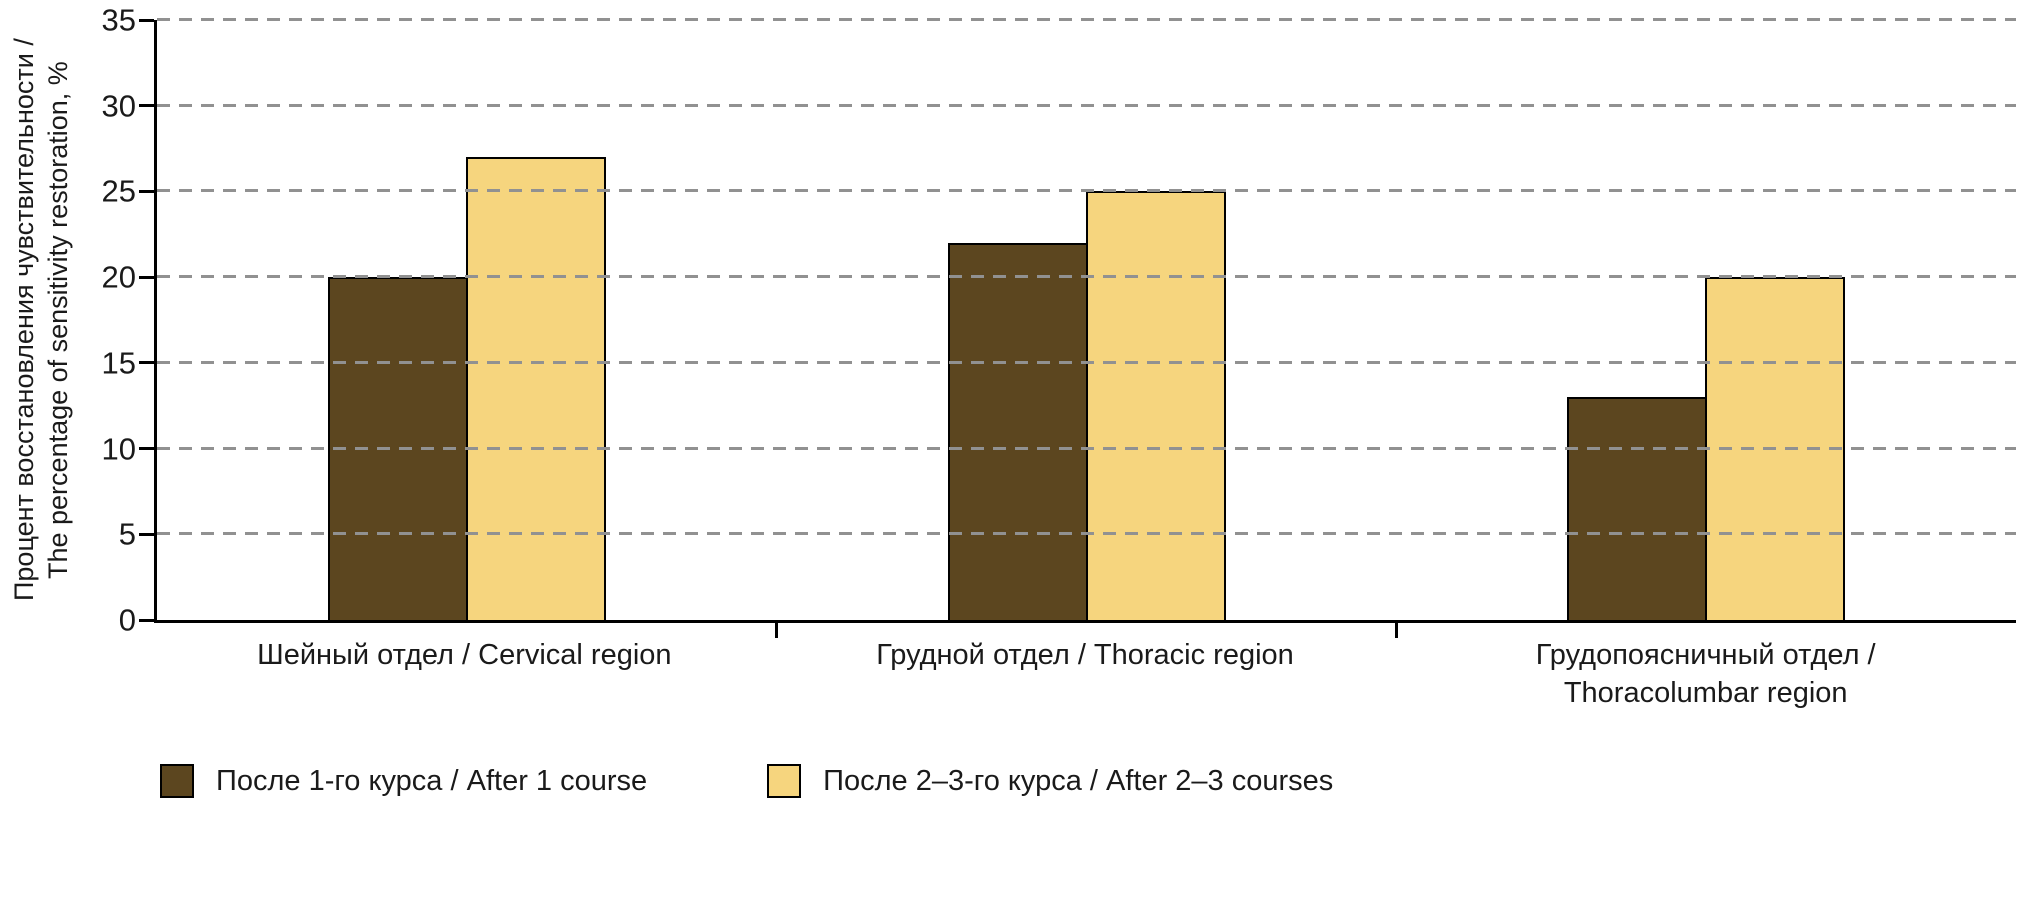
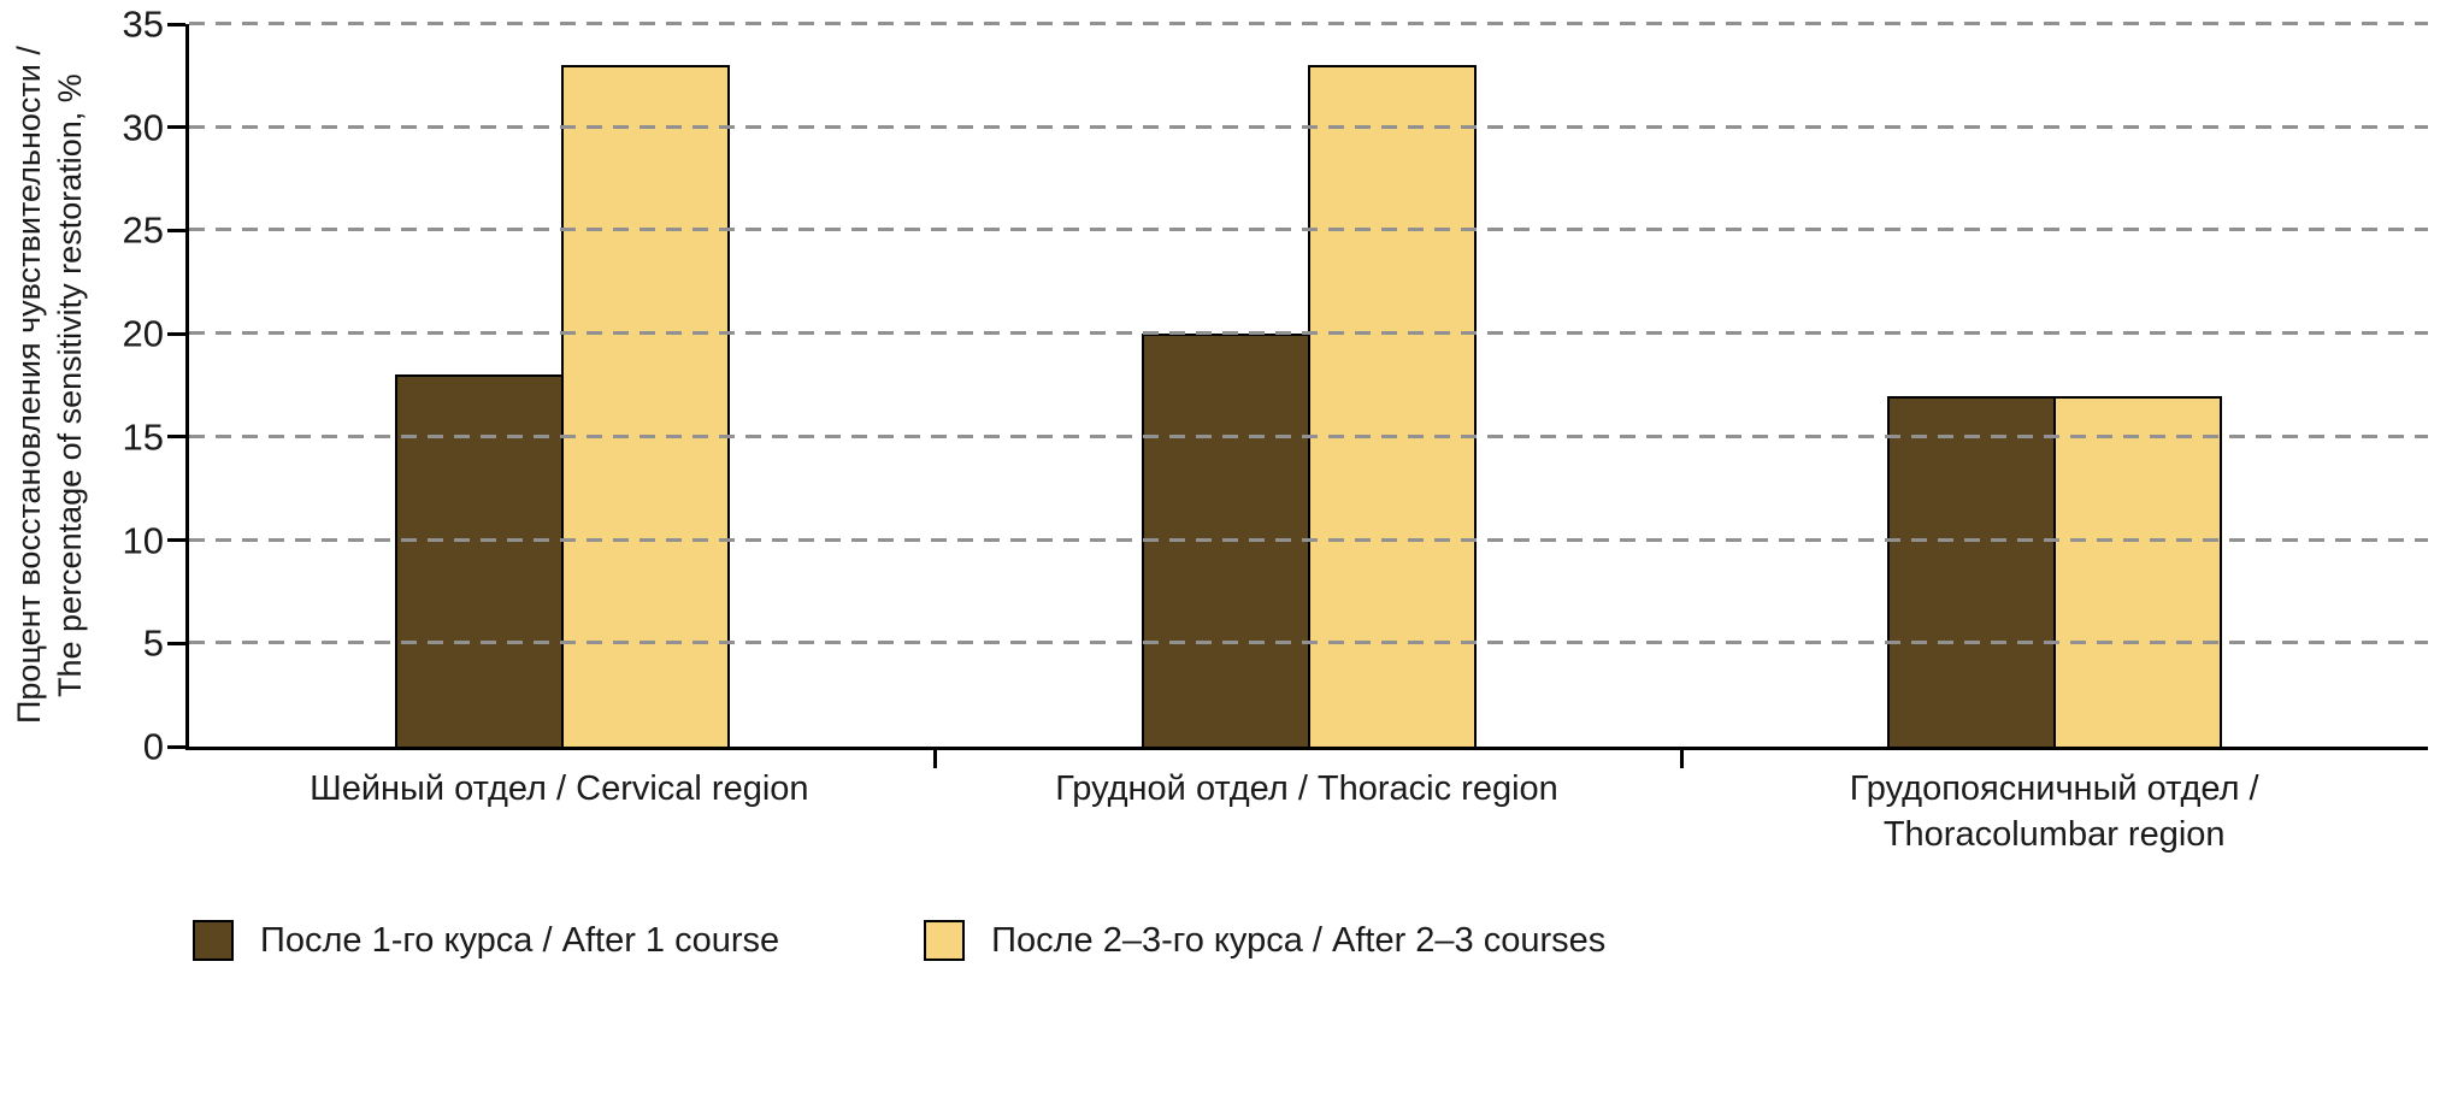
После 1-го курса / After 1 course/Шейный отдел / Cervical region: 20 -> 18
После 2–3-го курса / After 2–3 courses/Шейный отдел / Cervical region: 27 -> 33
После 1-го курса / After 1 course/Грудной отдел / Thoracic region: 22 -> 20
После 2–3-го курса / After 2–3 courses/Грудной отдел / Thoracic region: 25 -> 33
После 1-го курса / After 1 course/Грудопоясничный отдел / Thoracolumbar region: 13 -> 17
После 2–3-го курса / After 2–3 courses/Грудопоясничный отдел / Thoracolumbar region: 20 -> 17
